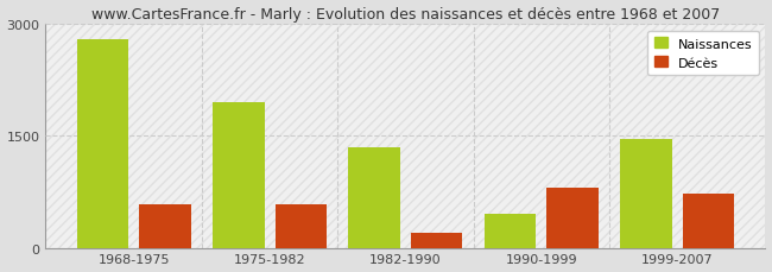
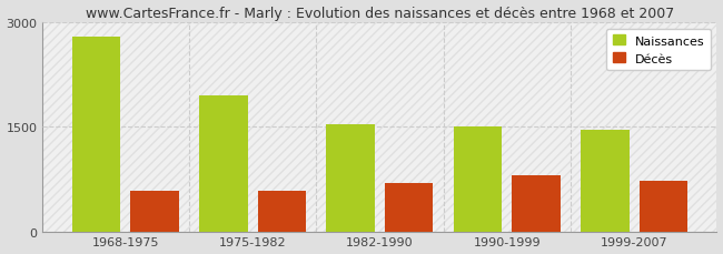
Naissances/1982-1990: 1340 -> 1530
Décès/1982-1990: 200 -> 700
Naissances/1990-1999: 460 -> 1500
